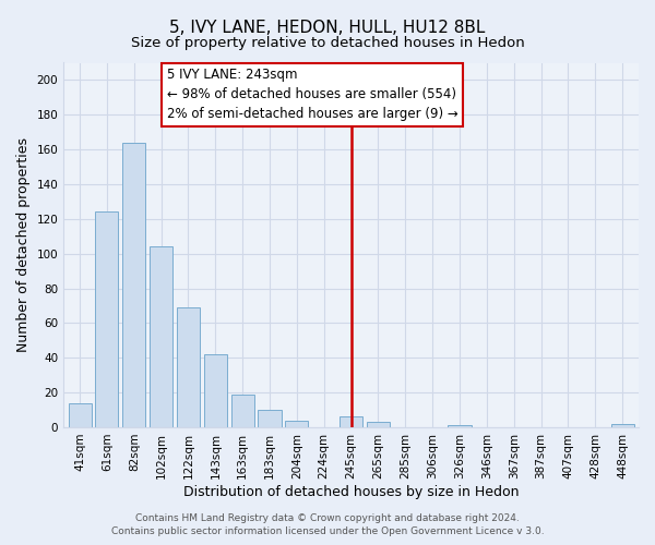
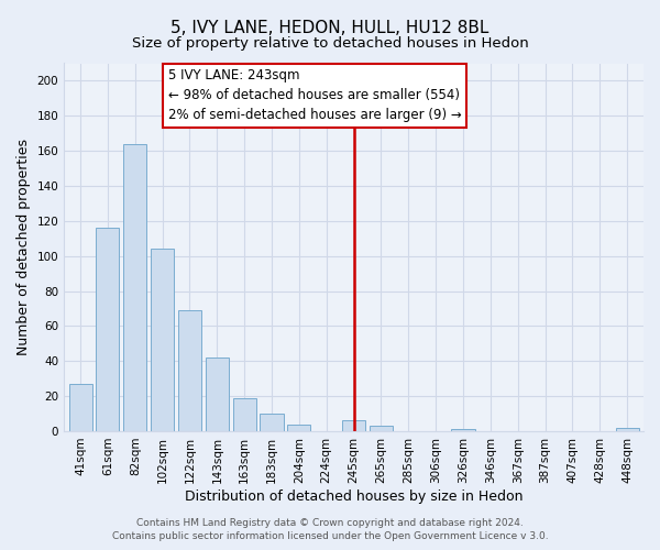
41sqm: 14 -> 27
61sqm: 124 -> 116
